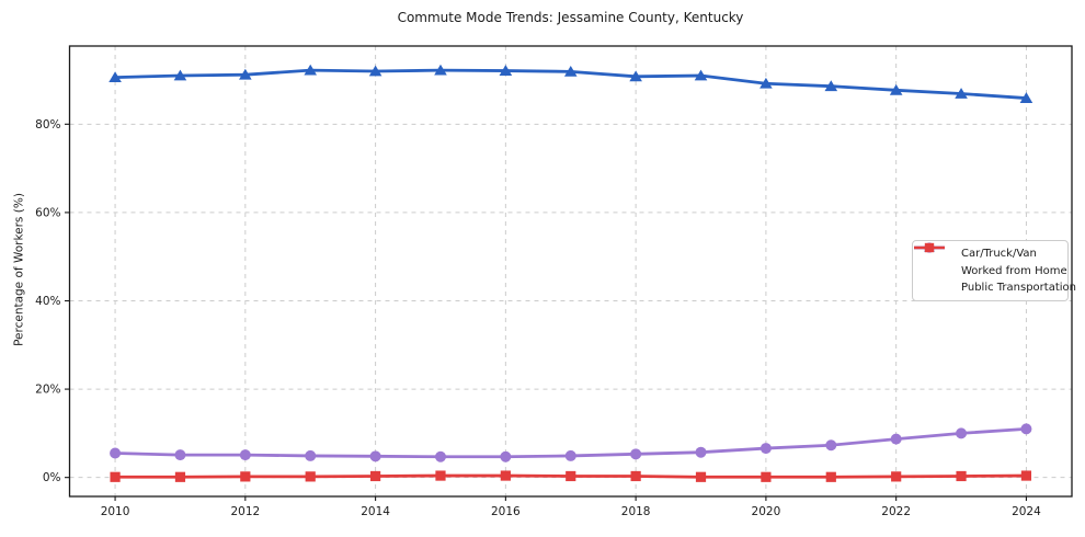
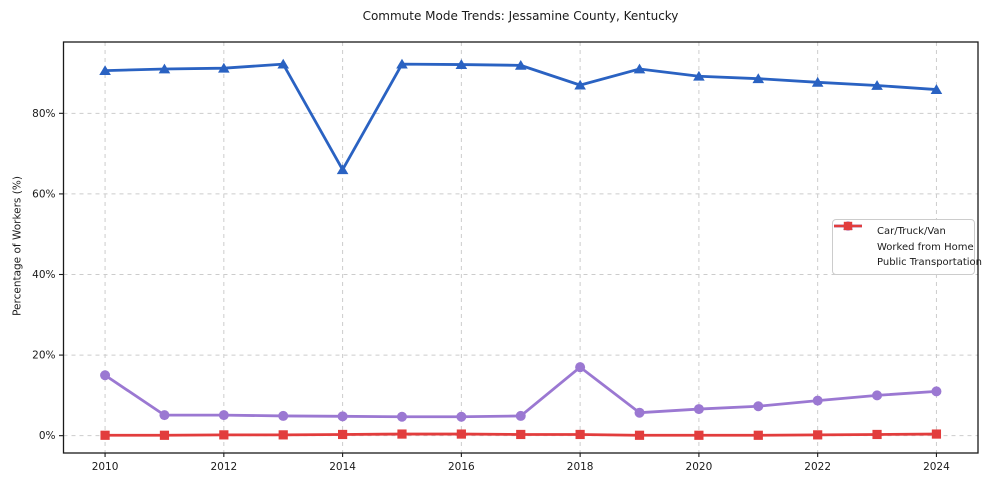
Worked from Home/2010: 6% -> 15%
Car/Truck/Van/2014: 92% -> 66%
Car/Truck/Van/2018: 91% -> 87%
Worked from Home/2018: 5% -> 17%
